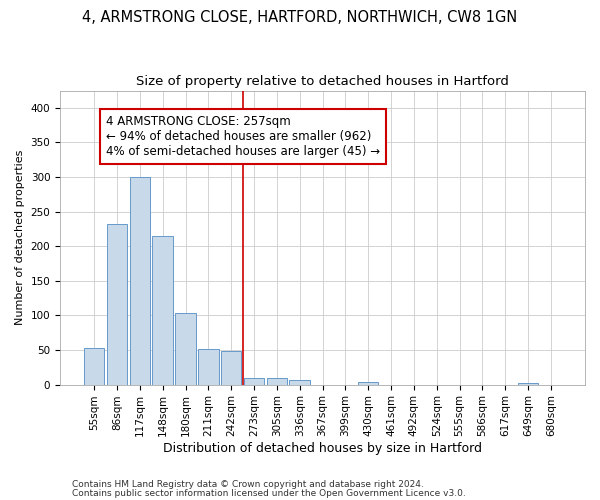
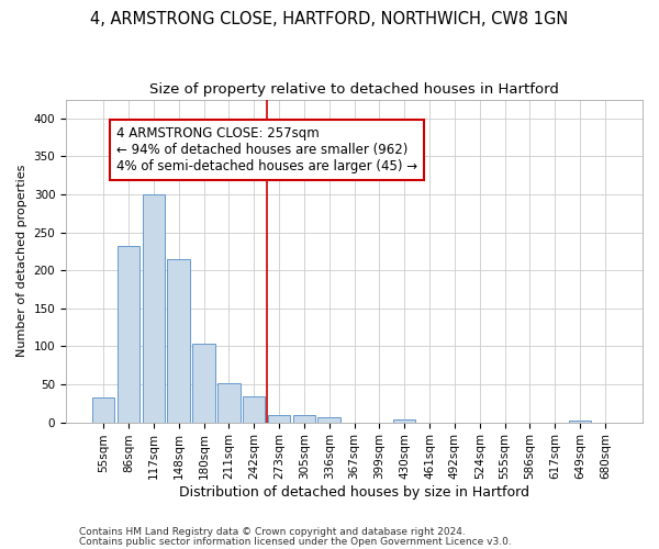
55sqm: 53 -> 32
242sqm: 49 -> 34
